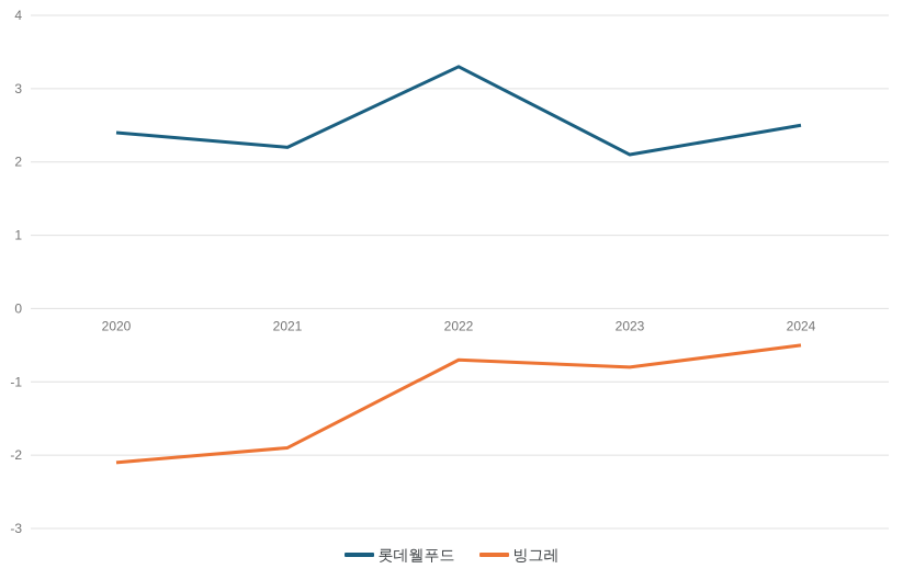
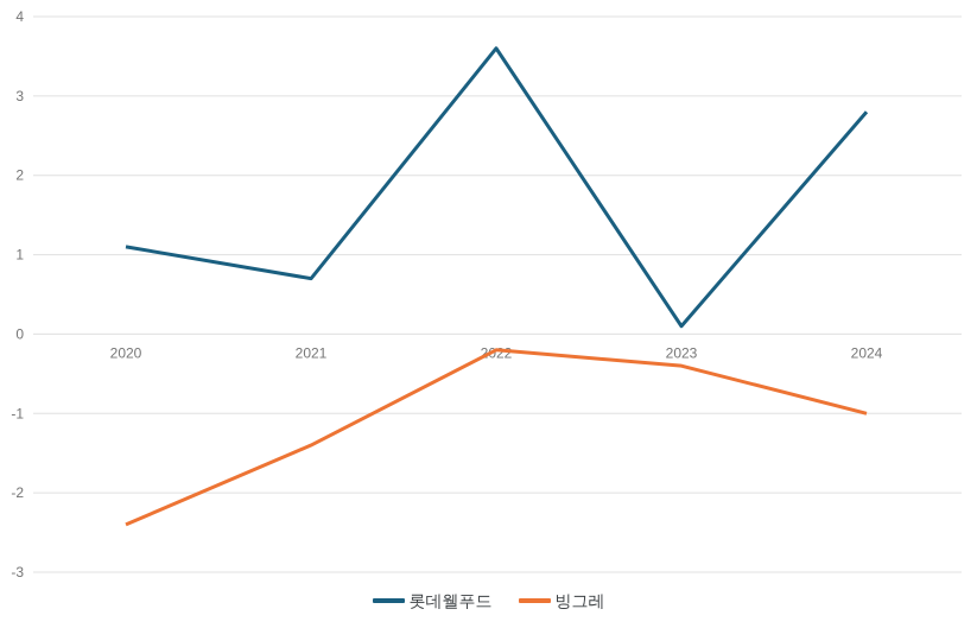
롯데웰푸드/2020: 2.4 -> 1.1
빙그레/2020: -2.1 -> -2.4
롯데웰푸드/2021: 2.2 -> 0.7
빙그레/2021: -1.9 -> -1.4
롯데웰푸드/2022: 3.3 -> 3.6
빙그레/2022: -0.7 -> -0.2
롯데웰푸드/2023: 2.1 -> 0.1
빙그레/2023: -0.8 -> -0.4
롯데웰푸드/2024: 2.5 -> 2.8
빙그레/2024: -0.5 -> -1.0
